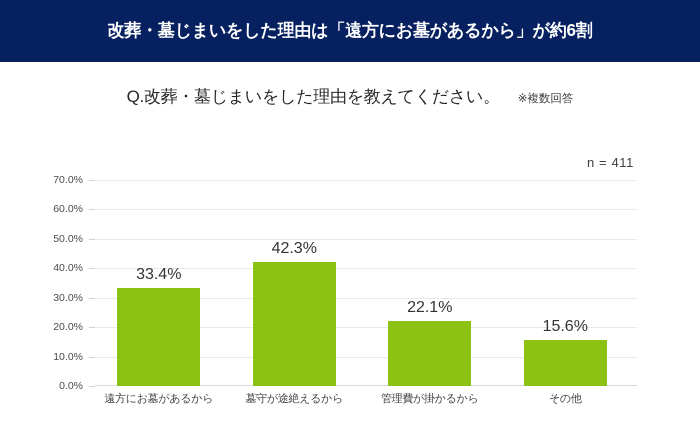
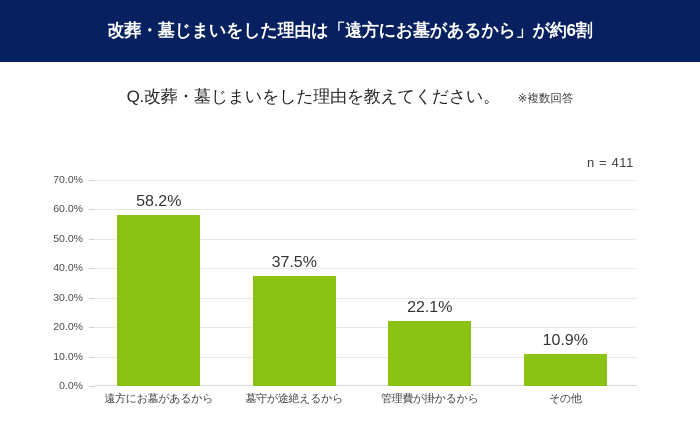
遠方にお墓があるから: 33.4% -> 58.2%
墓守が途絶えるから: 42.3% -> 37.5%
その他: 15.6% -> 10.9%
